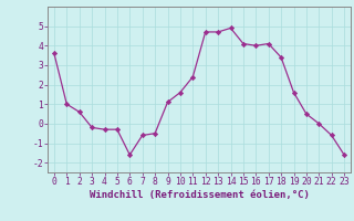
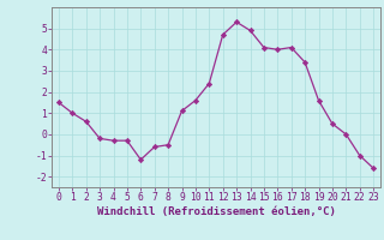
0: 3.6 -> 1.5
6: -1.6 -> -1.2
13: 4.7 -> 5.3
22: -0.6 -> -1.0
